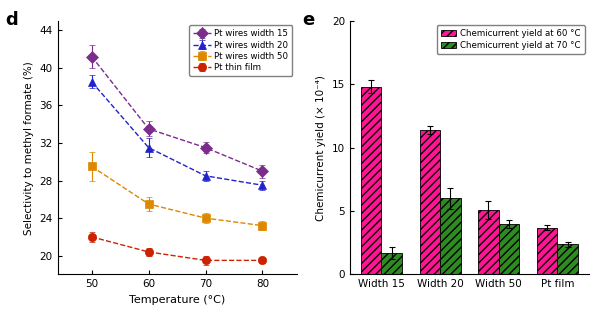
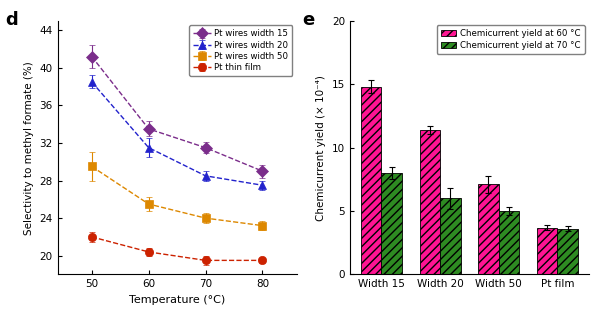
Chemicurrent yield at 70 °C/Width 15: 1.7 -> 8.0
Chemicurrent yield at 60 °C/Width 50: 5.1 -> 7.1
Chemicurrent yield at 70 °C/Width 50: 4.0 -> 5.0
Chemicurrent yield at 70 °C/Pt film: 2.4 -> 3.6
